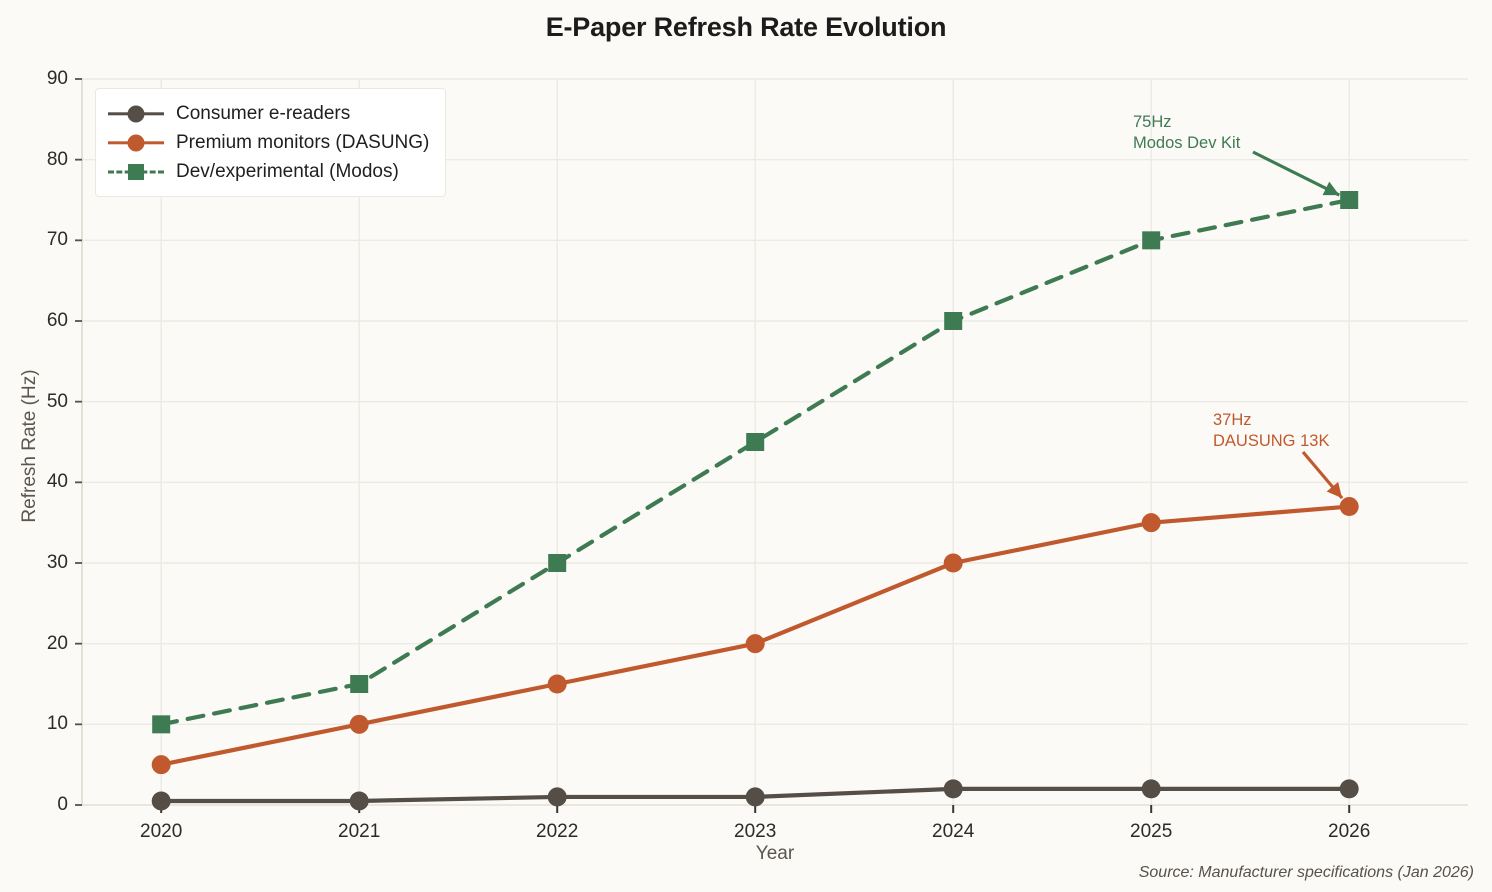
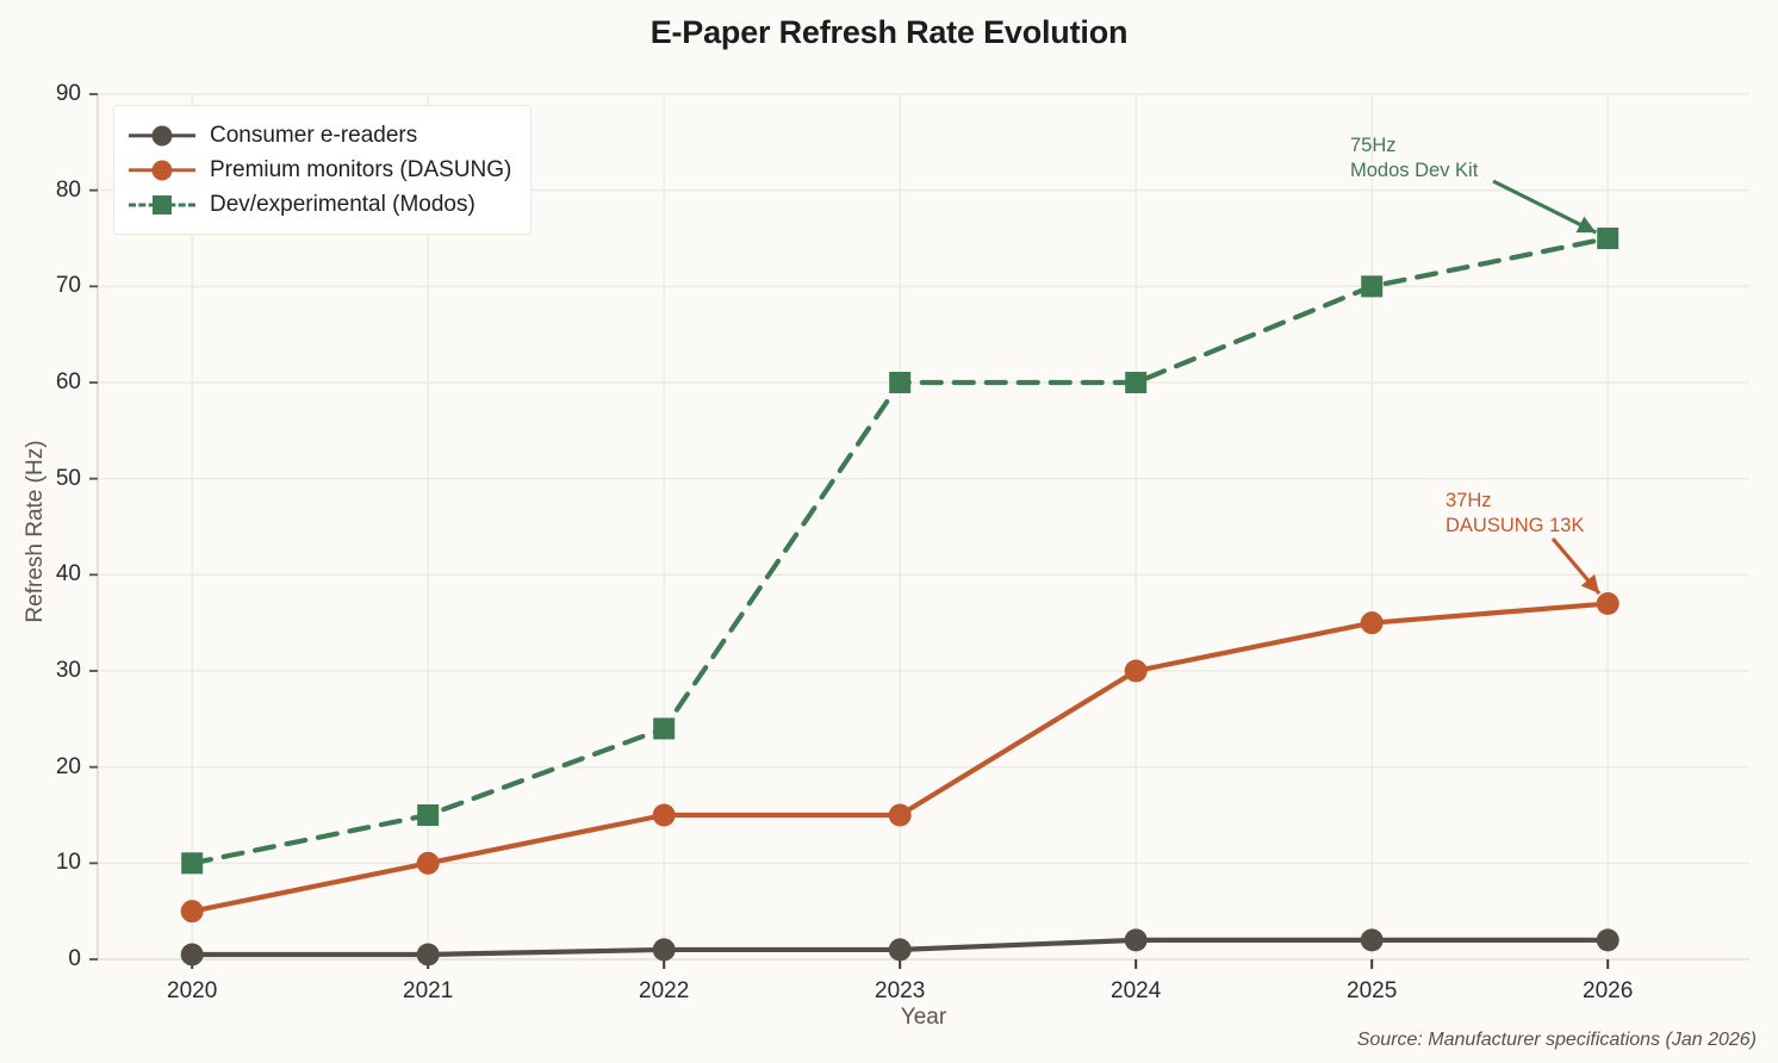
Dev/experimental (Modos)/2022: 30 -> 24
Premium monitors (DASUNG)/2023: 20 -> 15
Dev/experimental (Modos)/2023: 45 -> 60
